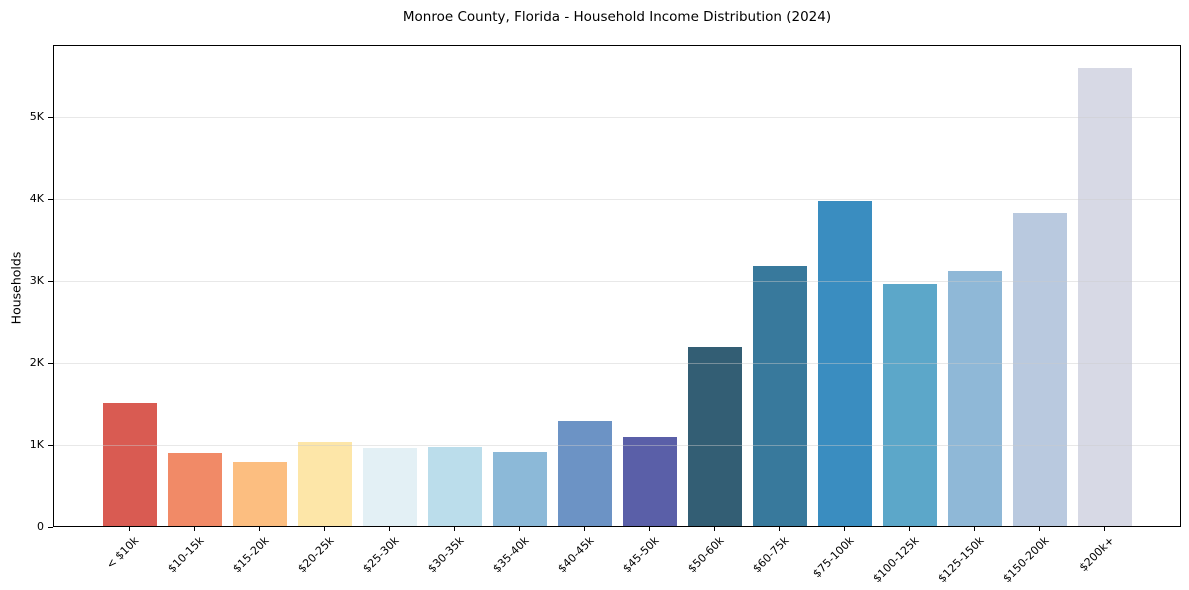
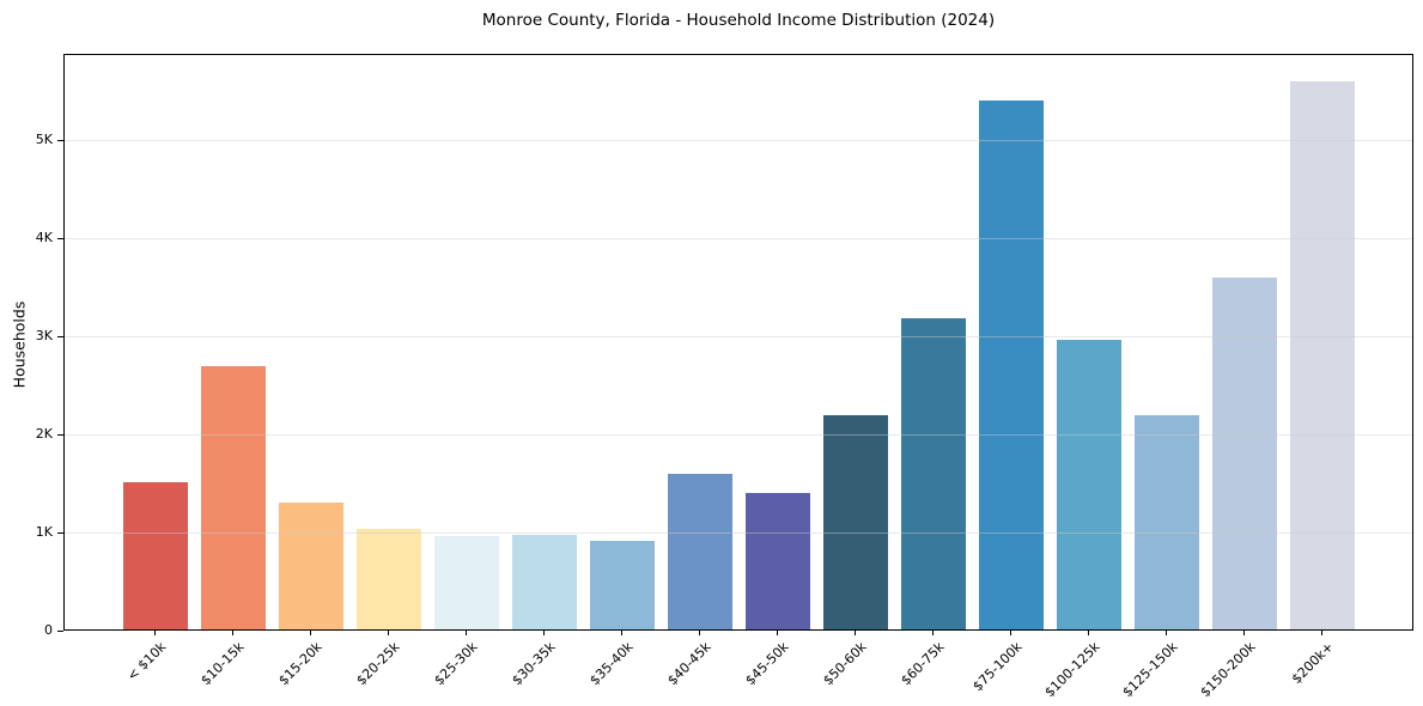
$10-15k: 0.9K -> 2.7K
$15-20k: 0.8K -> 1.3K
$40-45k: 1.3K -> 1.6K
$45-50k: 1.1K -> 1.4K
$75-100k: 4.0K -> 5.4K
$125-150k: 3.1K -> 2.2K
$150-200k: 3.8K -> 3.6K
